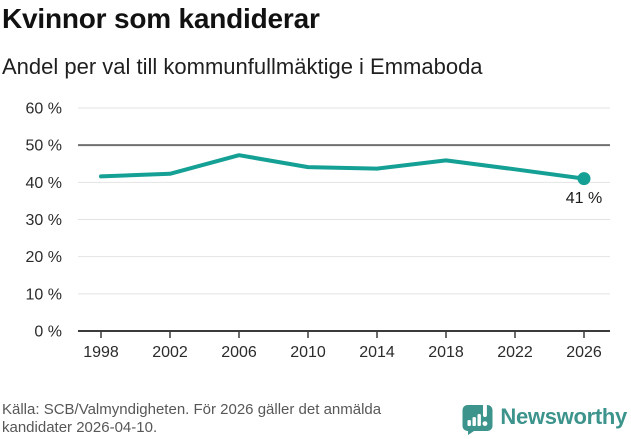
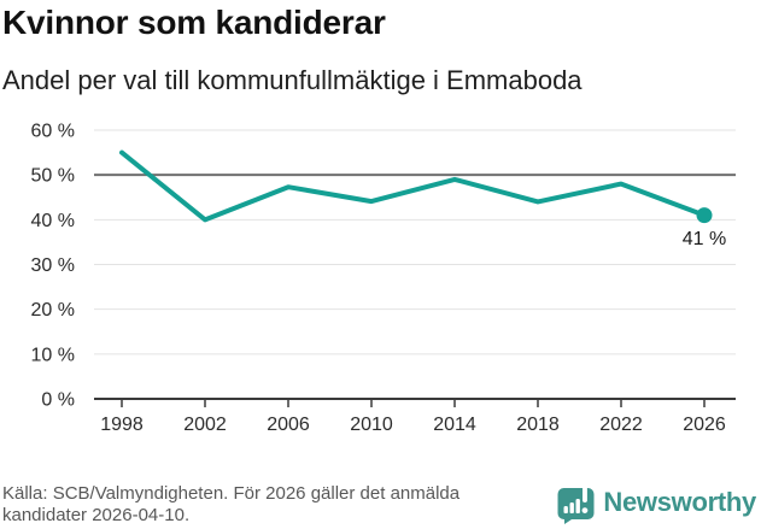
1998: 42% -> 55%
2002: 42% -> 40%
2014: 44% -> 49%
2018: 46% -> 44%
2022: 44% -> 48%
